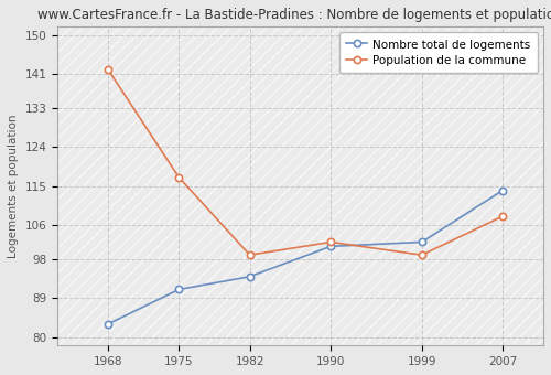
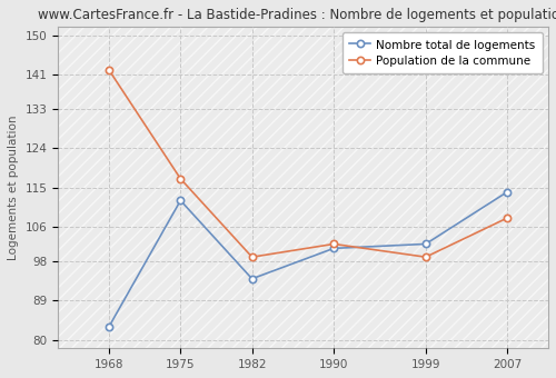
Nombre total de logements/1975: 91 -> 112
